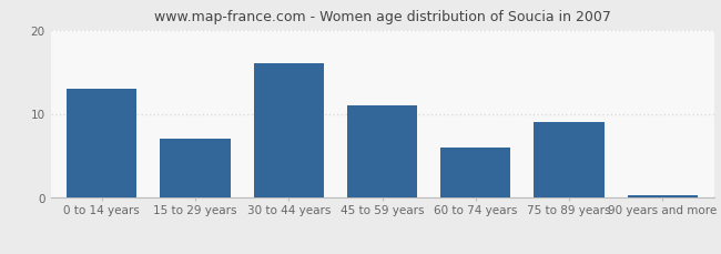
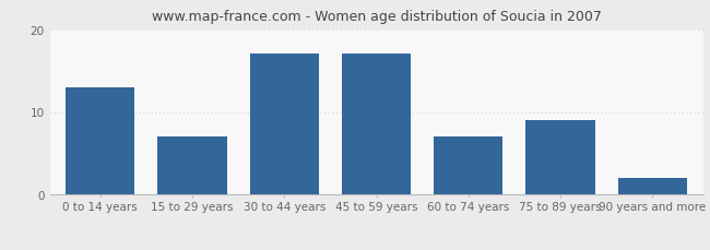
30 to 44 years: 16.0 -> 17.0
45 to 59 years: 11.0 -> 17.0
60 to 74 years: 6.0 -> 7.0
90 years and more: 0.3 -> 2.0
